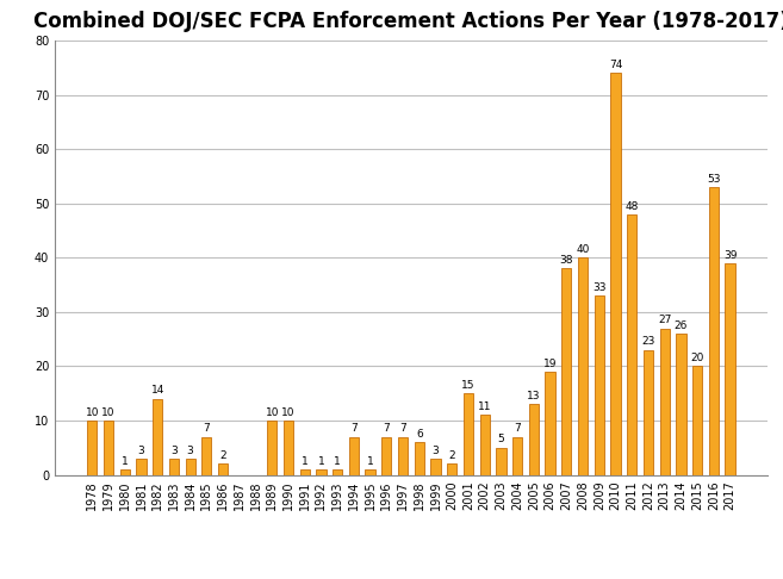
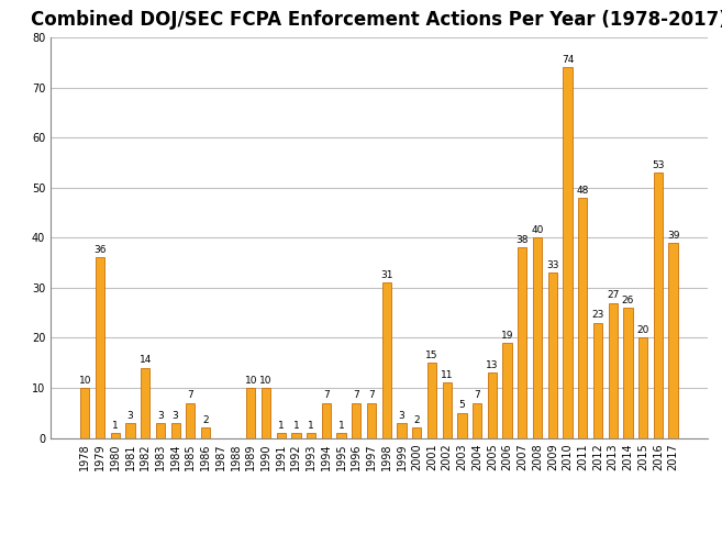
1979: 10 -> 36
1998: 6 -> 31
